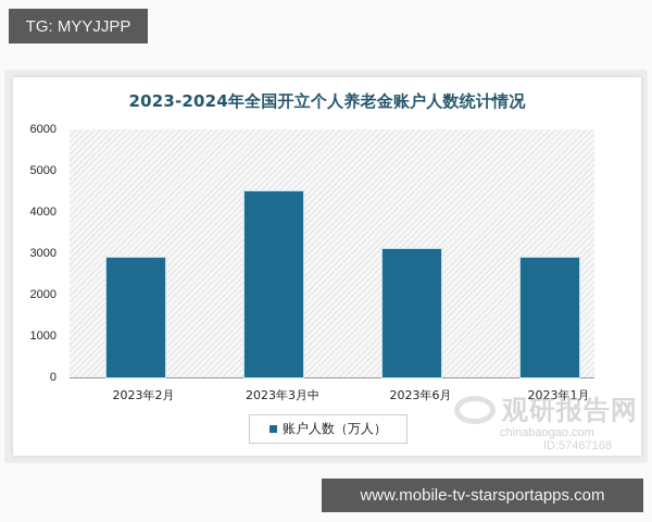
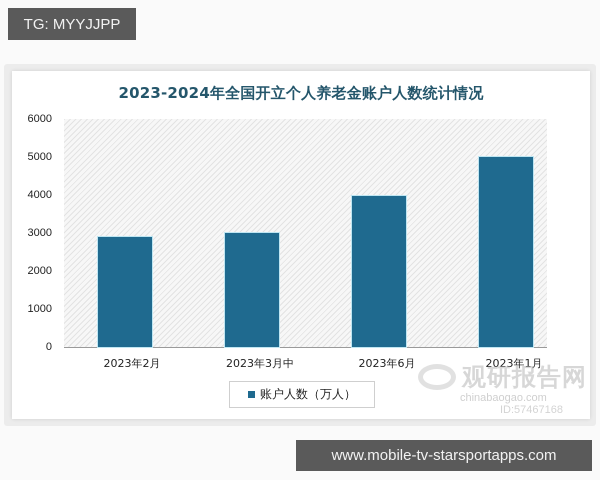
2023年3月中: 4500 -> 3000
2023年6月: 3100 -> 4000
2023年1月: 2900 -> 5000
